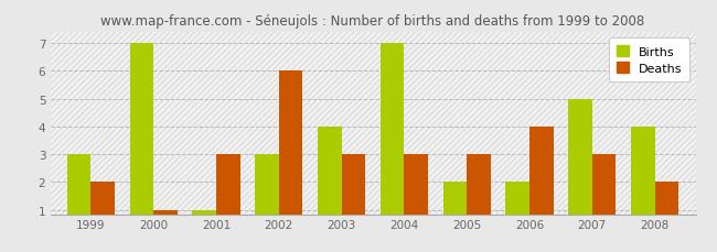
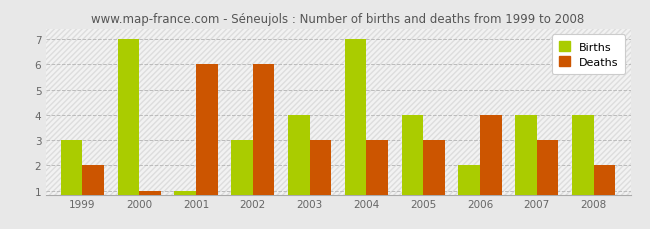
Deaths/2001: 3 -> 6
Births/2005: 2 -> 4
Births/2007: 5 -> 4
